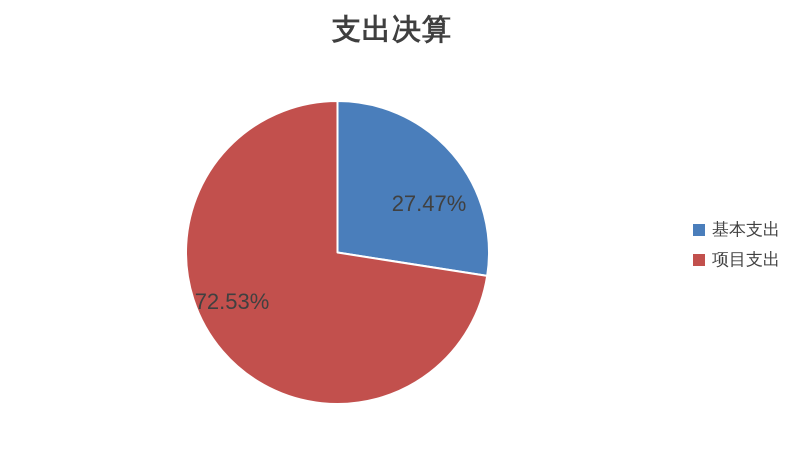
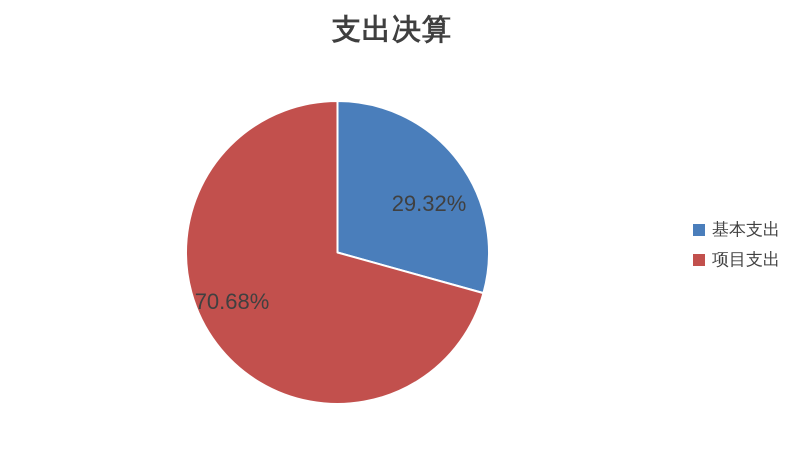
基本支出: 27.47% -> 29.32%
项目支出: 72.53% -> 70.68%
